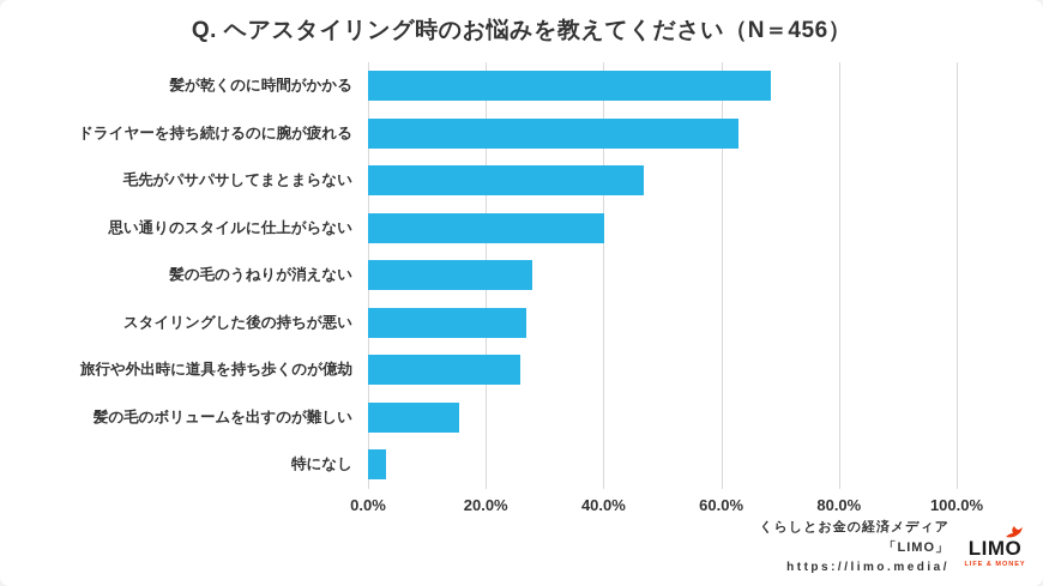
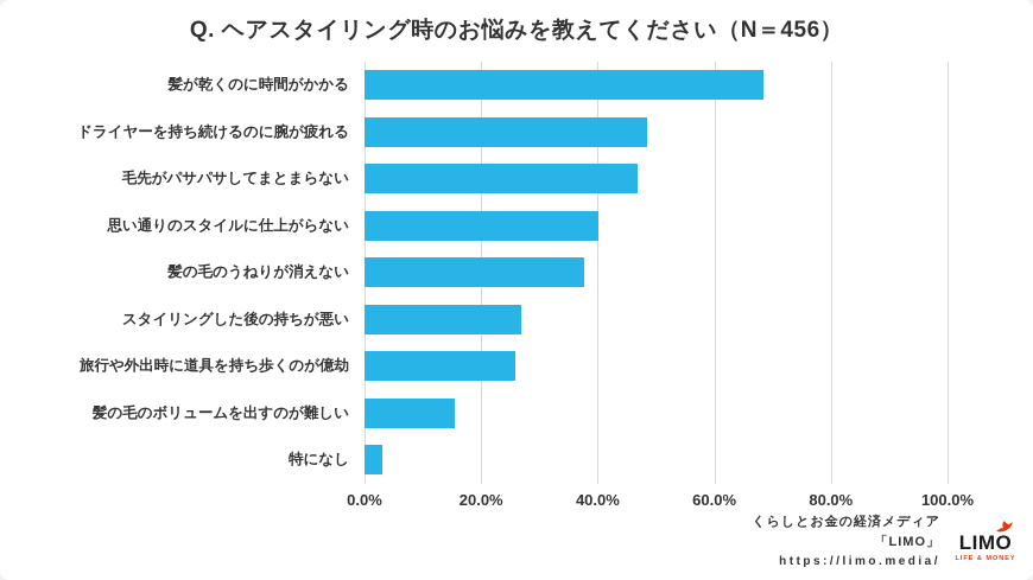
ドライヤーを持ち続けるのに腕が疲れる: 63% -> 48%
髪の毛のうねりが消えない: 28% -> 38%
